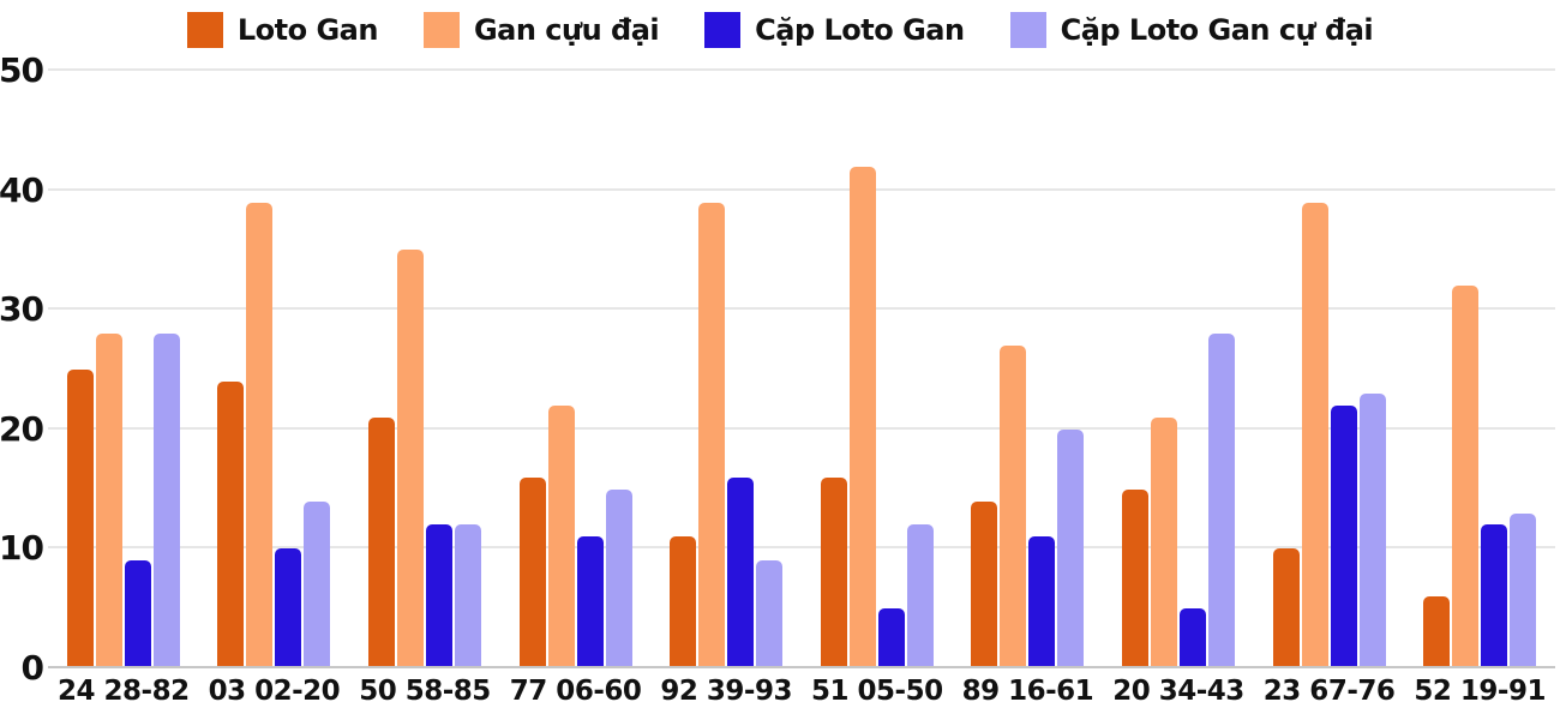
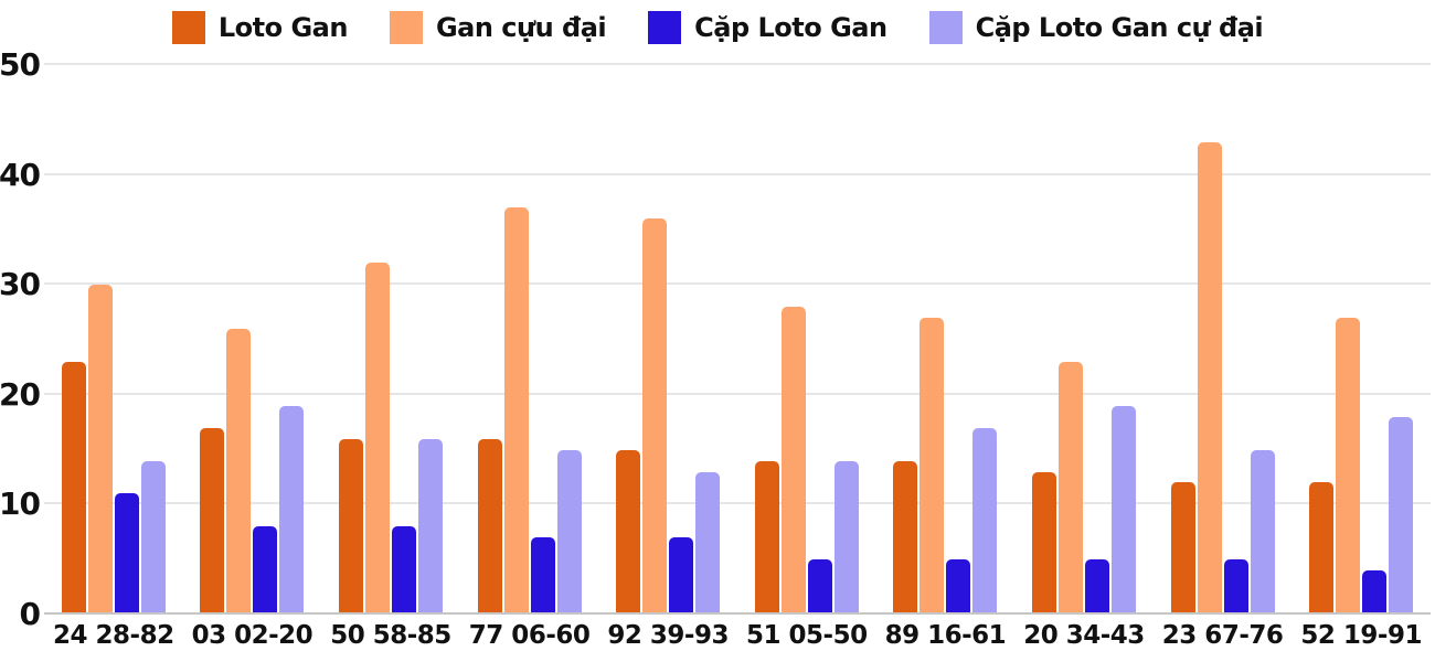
Loto Gan/24 28-82: 25 -> 23
Gan cựu đại/24 28-82: 28 -> 30
Cặp Loto Gan/24 28-82: 9 -> 11
Cặp Loto Gan cự đại/24 28-82: 28 -> 14
Loto Gan/03 02-20: 24 -> 17
Gan cựu đại/03 02-20: 39 -> 26
Cặp Loto Gan/03 02-20: 10 -> 8
Cặp Loto Gan cự đại/03 02-20: 14 -> 19
Loto Gan/50 58-85: 21 -> 16
Gan cựu đại/50 58-85: 35 -> 32
Cặp Loto Gan/50 58-85: 12 -> 8
Cặp Loto Gan cự đại/50 58-85: 12 -> 16
Gan cựu đại/77 06-60: 22 -> 37
Cặp Loto Gan/77 06-60: 11 -> 7
Loto Gan/92 39-93: 11 -> 15
Gan cựu đại/92 39-93: 39 -> 36
Cặp Loto Gan/92 39-93: 16 -> 7
Cặp Loto Gan cự đại/92 39-93: 9 -> 13
Loto Gan/51 05-50: 16 -> 14
Gan cựu đại/51 05-50: 42 -> 28
Cặp Loto Gan cự đại/51 05-50: 12 -> 14
Cặp Loto Gan/89 16-61: 11 -> 5
Cặp Loto Gan cự đại/89 16-61: 20 -> 17
Loto Gan/20 34-43: 15 -> 13
Gan cựu đại/20 34-43: 21 -> 23
Cặp Loto Gan cự đại/20 34-43: 28 -> 19
Loto Gan/23 67-76: 10 -> 12
Gan cựu đại/23 67-76: 39 -> 43
Cặp Loto Gan/23 67-76: 22 -> 5
Cặp Loto Gan cự đại/23 67-76: 23 -> 15
Loto Gan/52 19-91: 6 -> 12
Gan cựu đại/52 19-91: 32 -> 27
Cặp Loto Gan/52 19-91: 12 -> 4
Cặp Loto Gan cự đại/52 19-91: 13 -> 18
